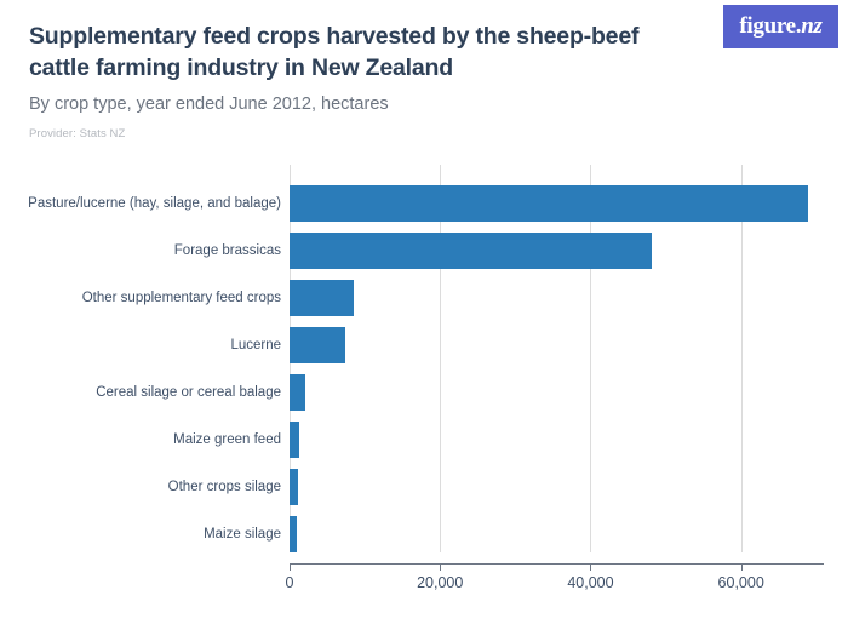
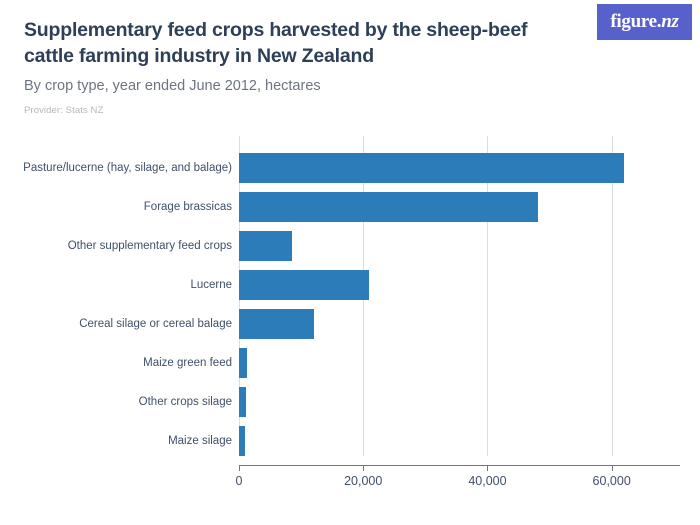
Pasture/lucerne (hay, silage, and balage): 69000 -> 62000
Lucerne: 7000 -> 21000
Cereal silage or cereal balage: 2000 -> 12000
